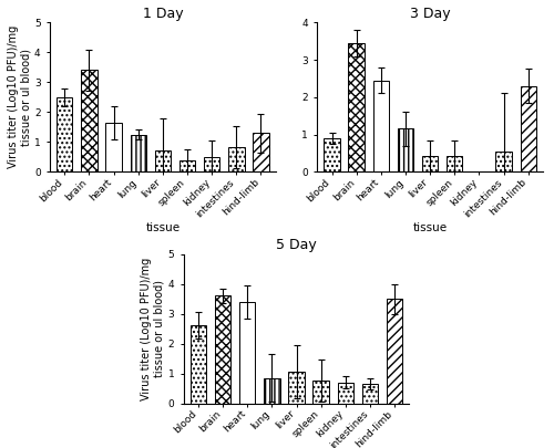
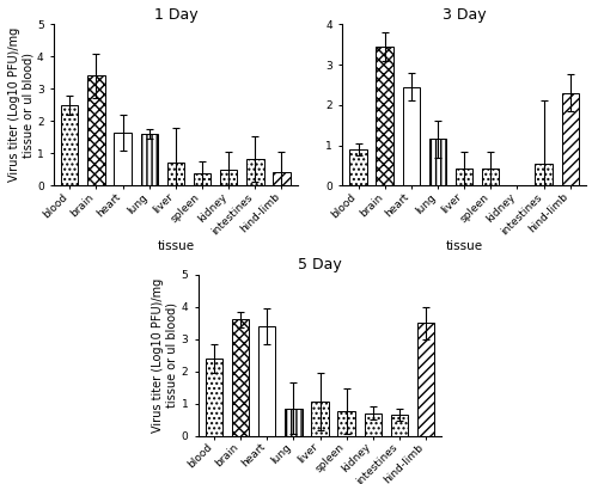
1 Day/lung: 1.25 -> 1.60
1 Day/hind-limb: 1.30 -> 0.40
5 Day/blood: 2.60 -> 2.40
